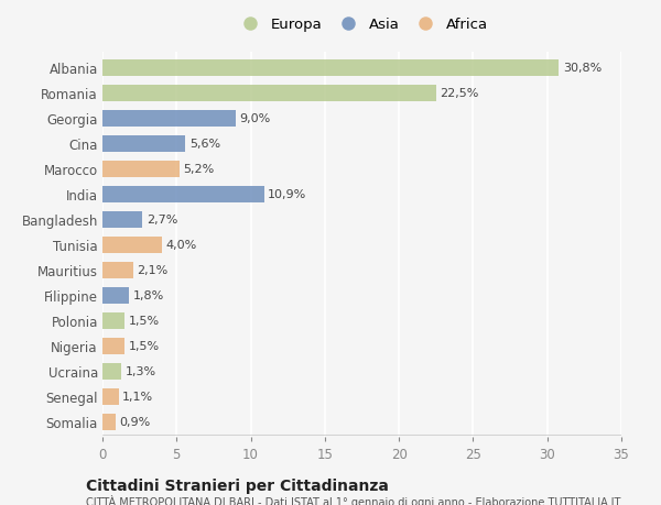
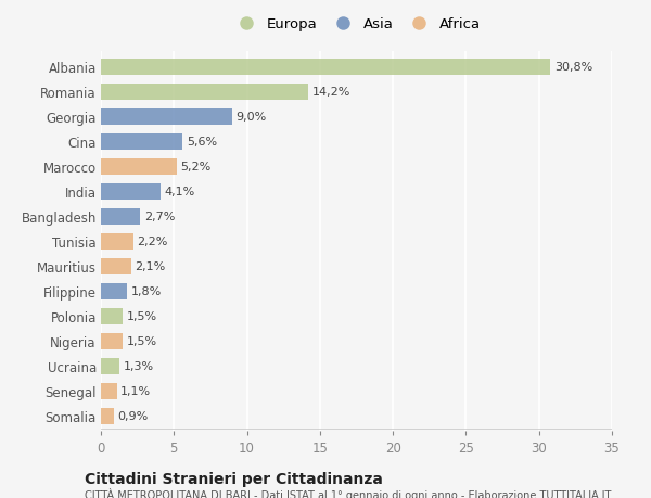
Romania: 22,5% -> 14,2%
India: 10,9% -> 4,1%
Tunisia: 4,0% -> 2,2%
